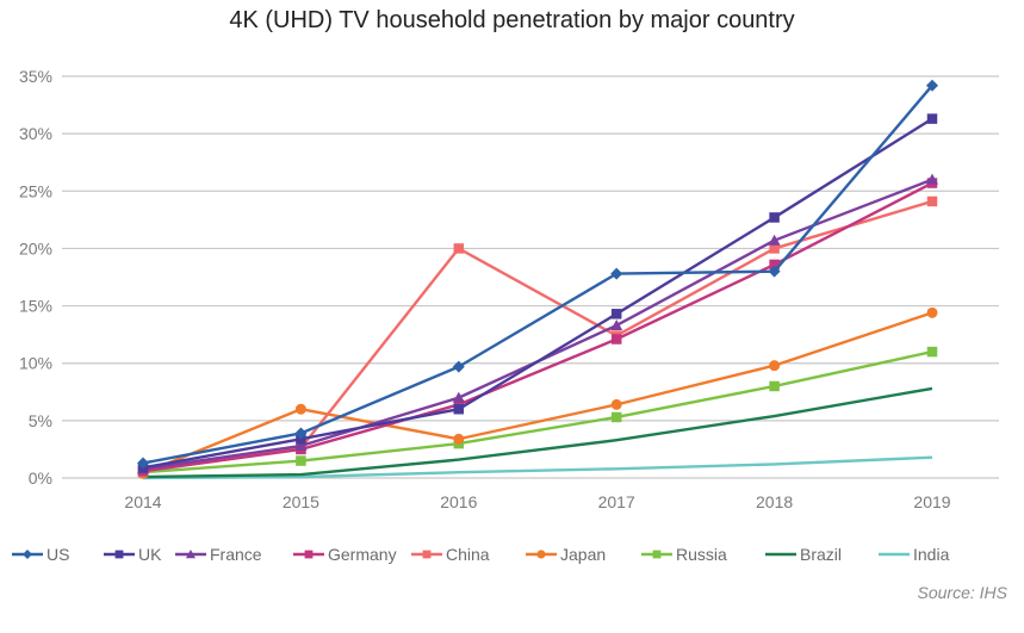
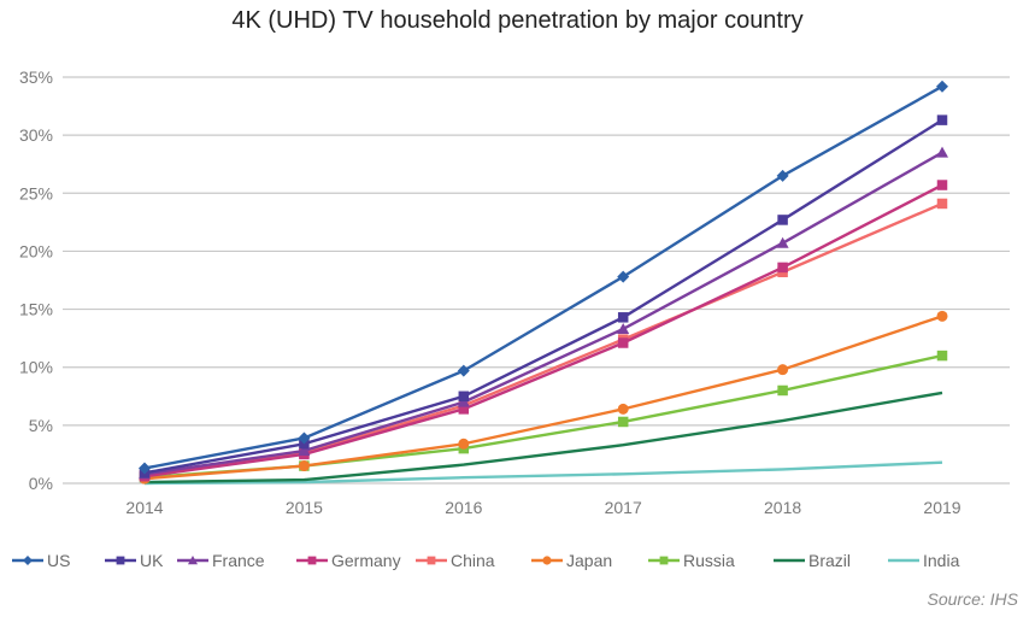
Japan/2015: 6% -> 2%
UK/2016: 6% -> 8%
China/2016: 20% -> 7%
US/2018: 18% -> 26%
China/2018: 20% -> 18%
France/2019: 26% -> 28%
